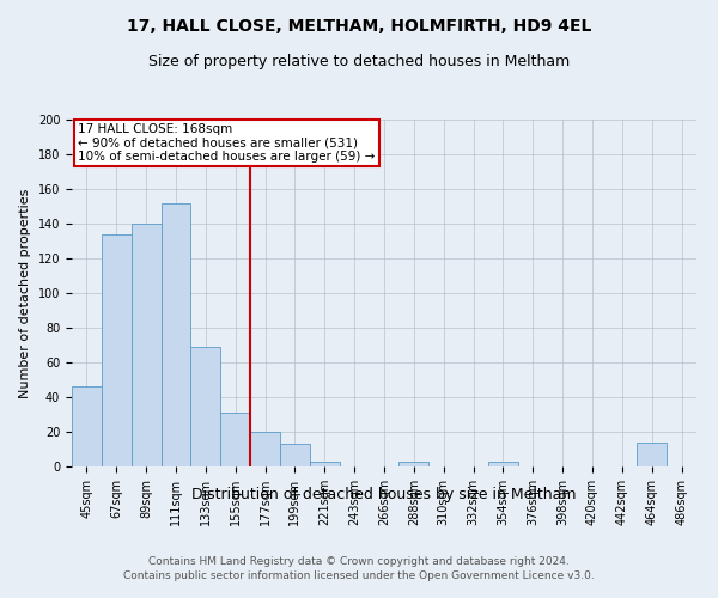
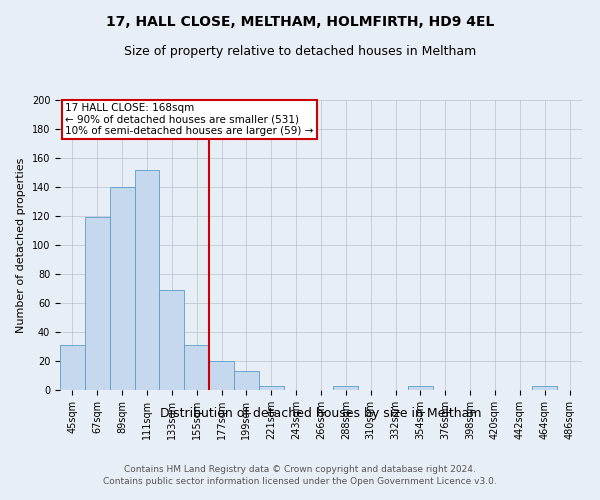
45sqm: 46 -> 31
67sqm: 134 -> 119
464sqm: 14 -> 3
